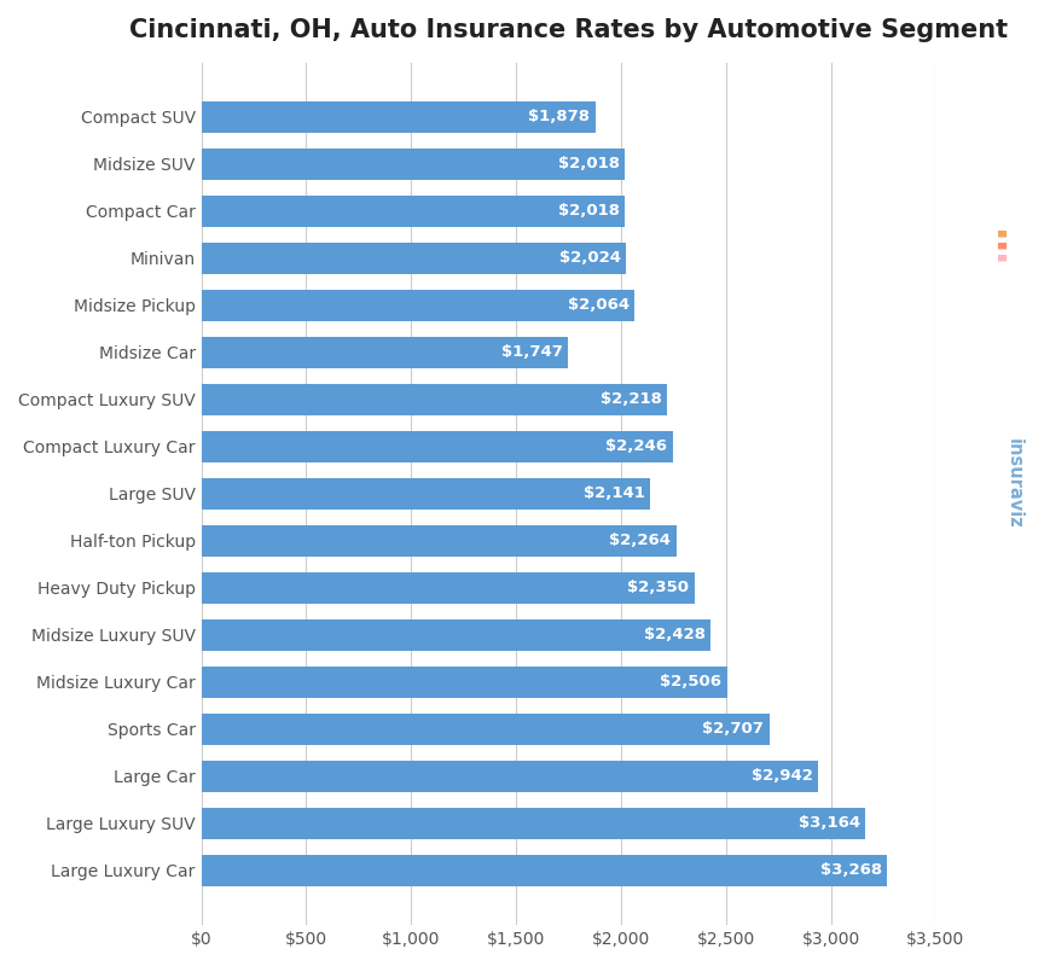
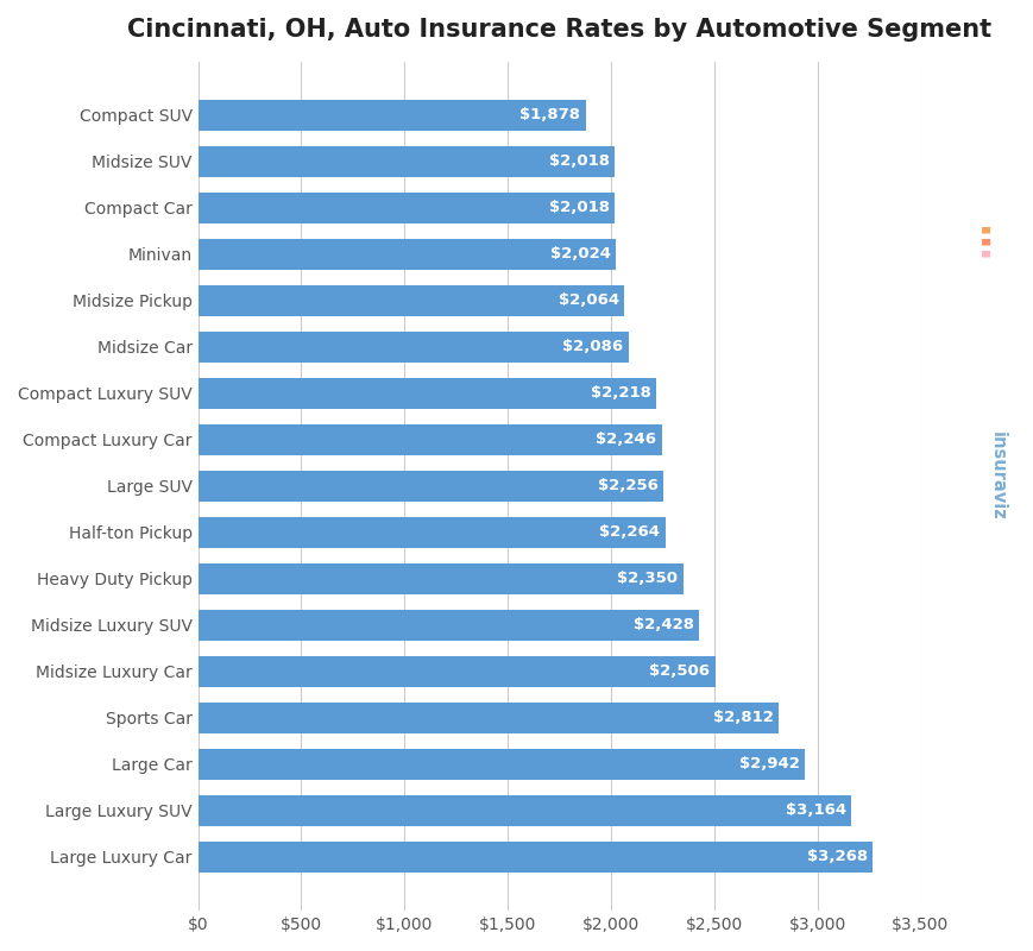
Midsize Car: $1,747 -> $2,086
Large SUV: $2,141 -> $2,256
Sports Car: $2,707 -> $2,812
